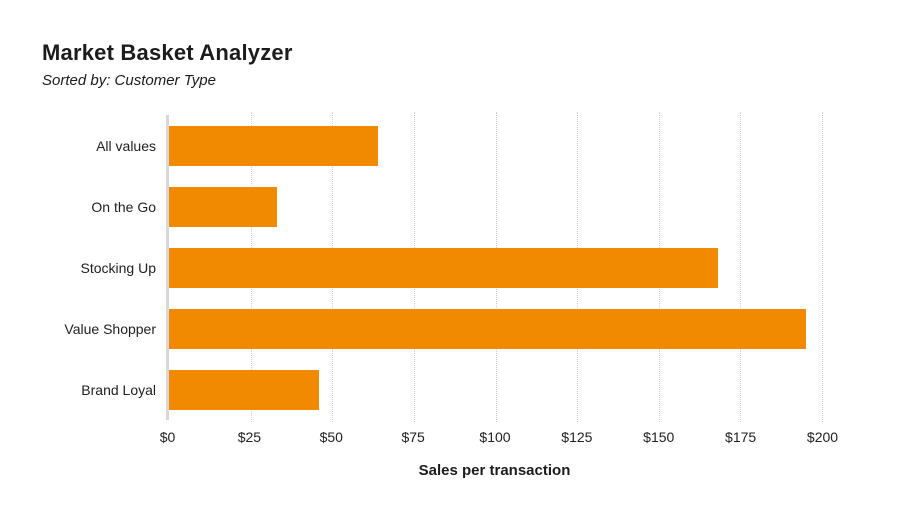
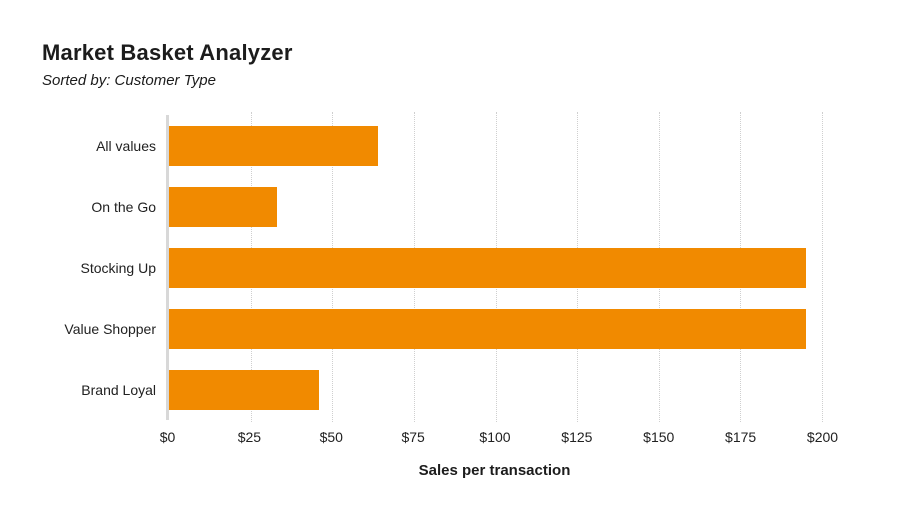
Stocking Up: $168 -> $195
